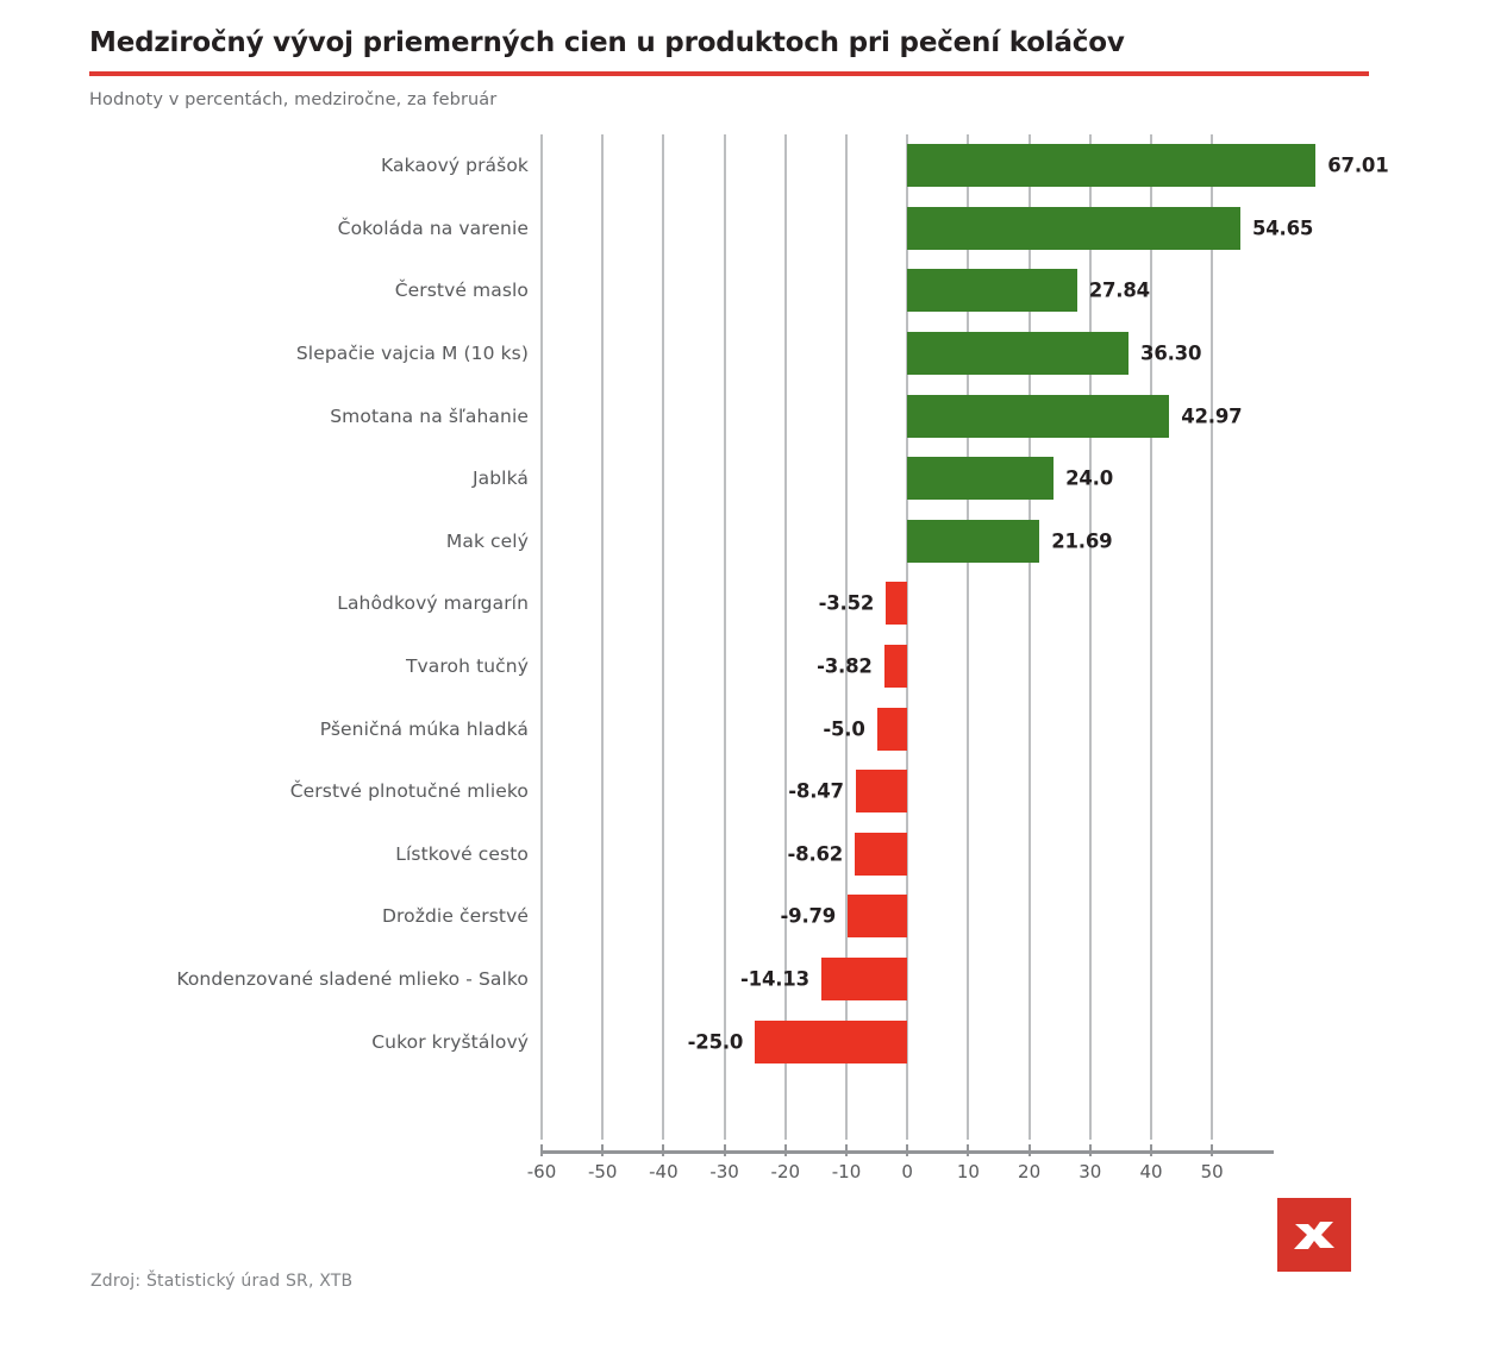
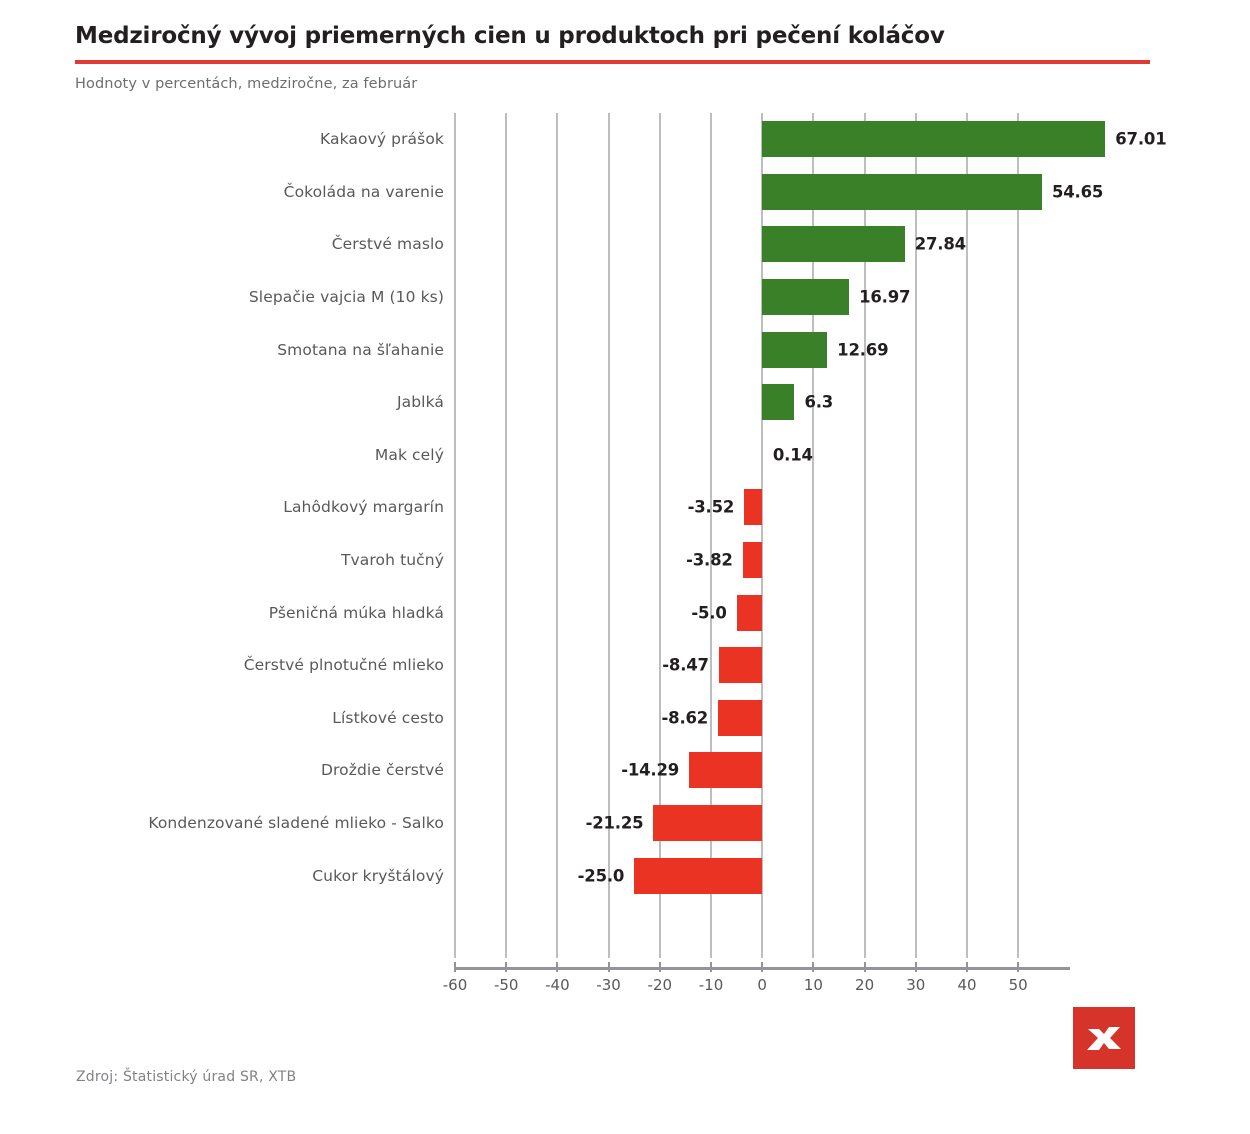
Slepačie vajcia M (10 ks): 36.30 -> 16.97
Smotana na šľahanie: 42.97 -> 12.69
Jablká: 24.0 -> 6.3
Mak celý: 21.69 -> 0.14
Droždie čerstvé: -9.79 -> -14.29
Kondenzované sladené mlieko - Salko: -14.13 -> -21.25
